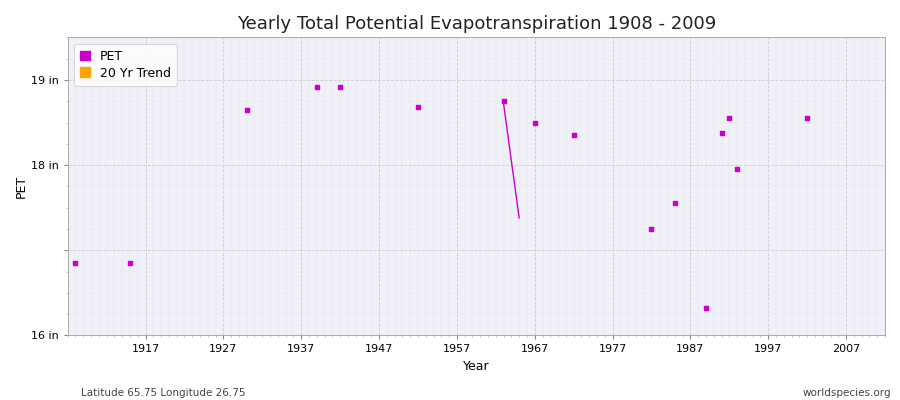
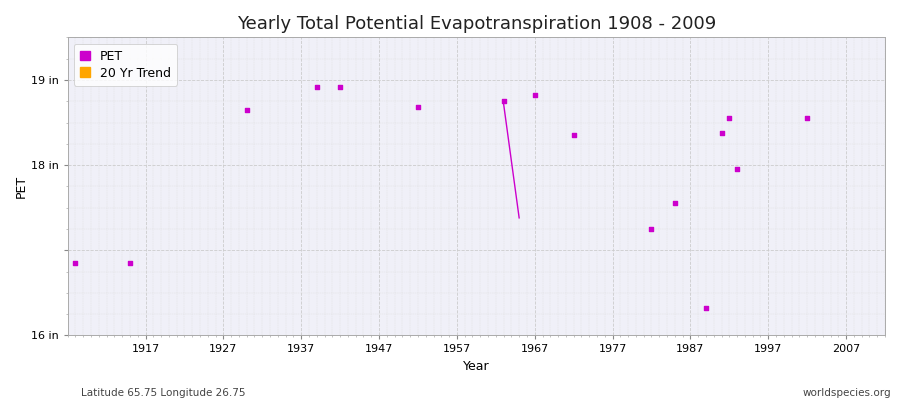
1967: 18.50 in -> 18.82 in
